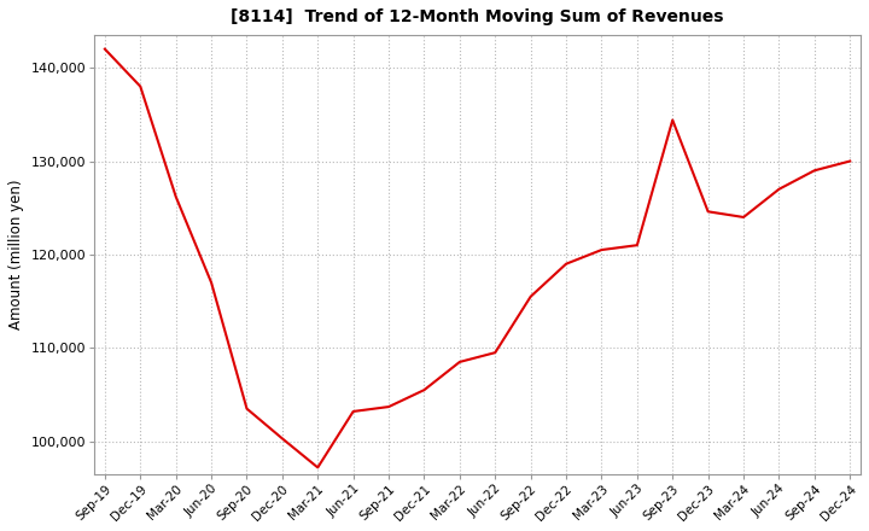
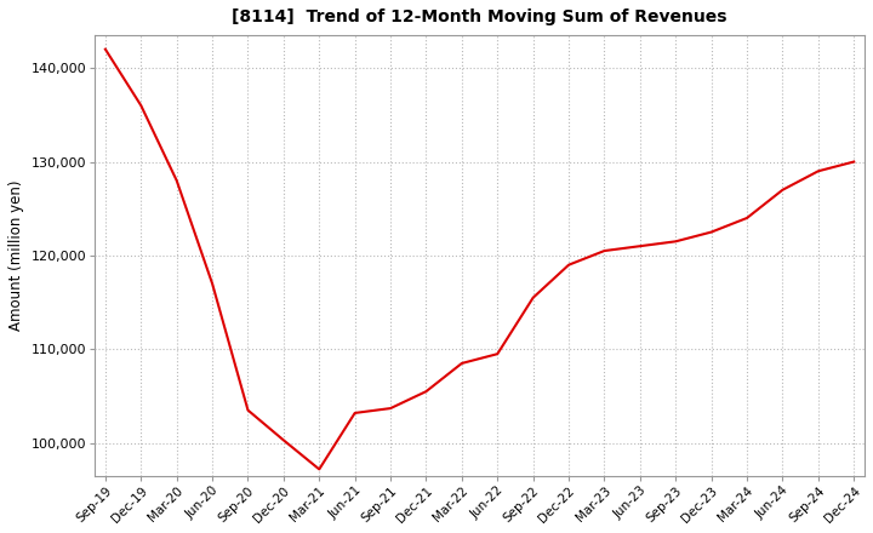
Dec-19: 138,000 -> 136,000
Mar-20: 126,200 -> 128,000
Sep-23: 134,400 -> 121,500
Dec-23: 124,600 -> 122,500
